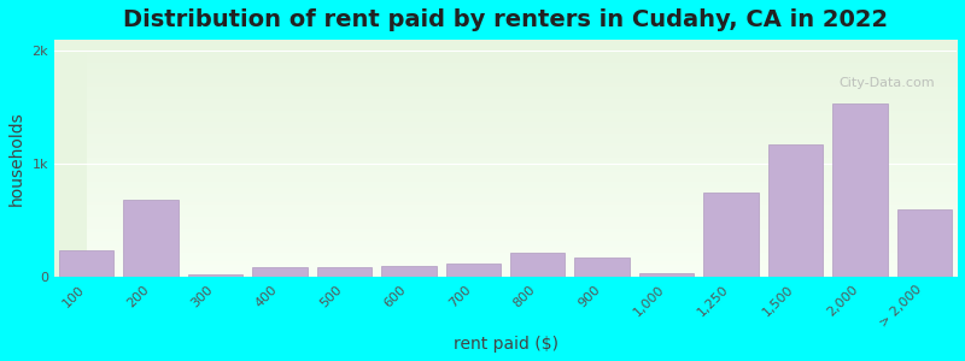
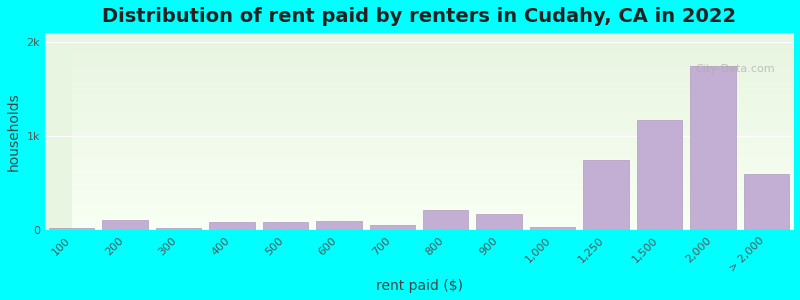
100: 0.24k -> 0.02k
200: 0.68k -> 0.11k
700: 0.12k -> 0.05k
2,000: 1.54k -> 1.75k
